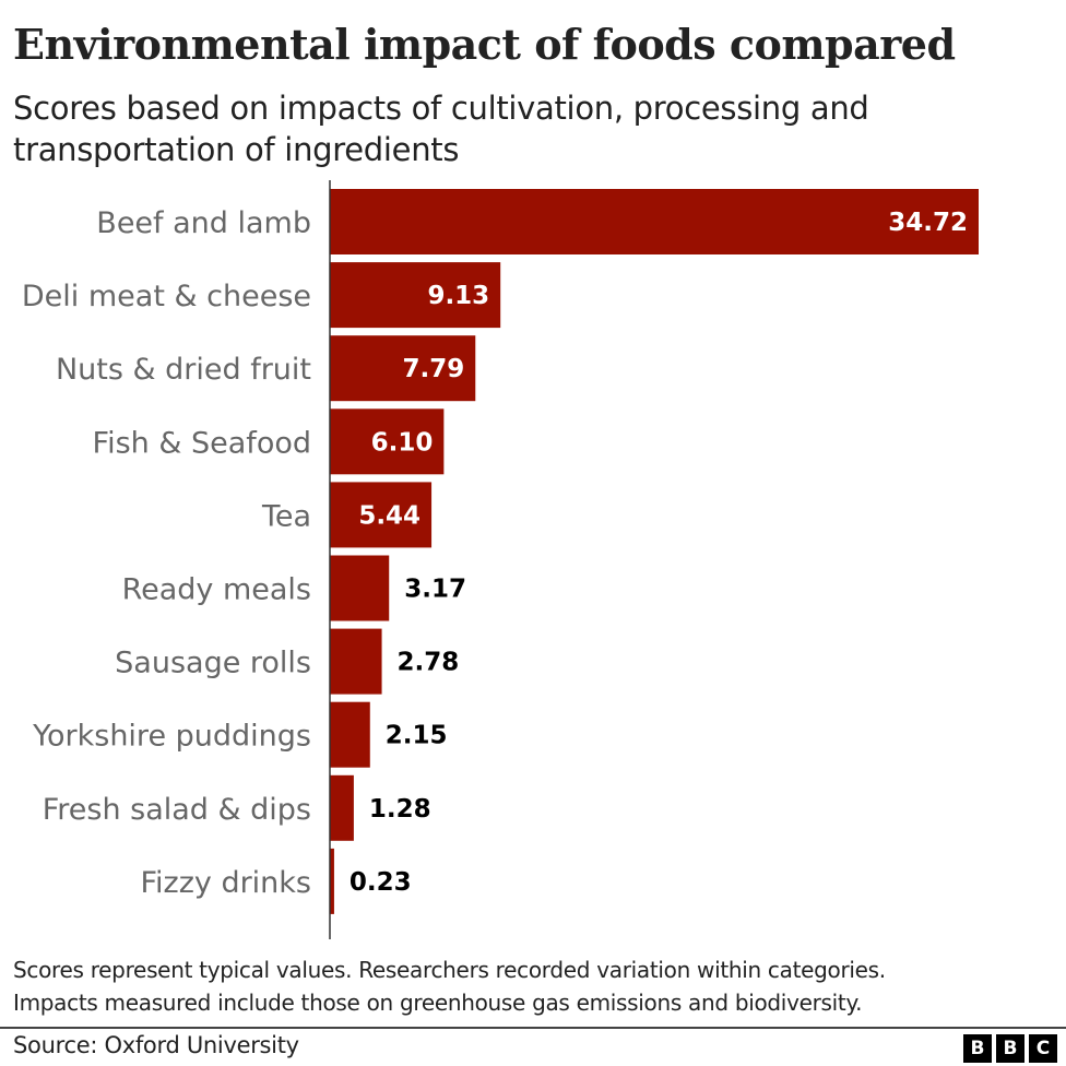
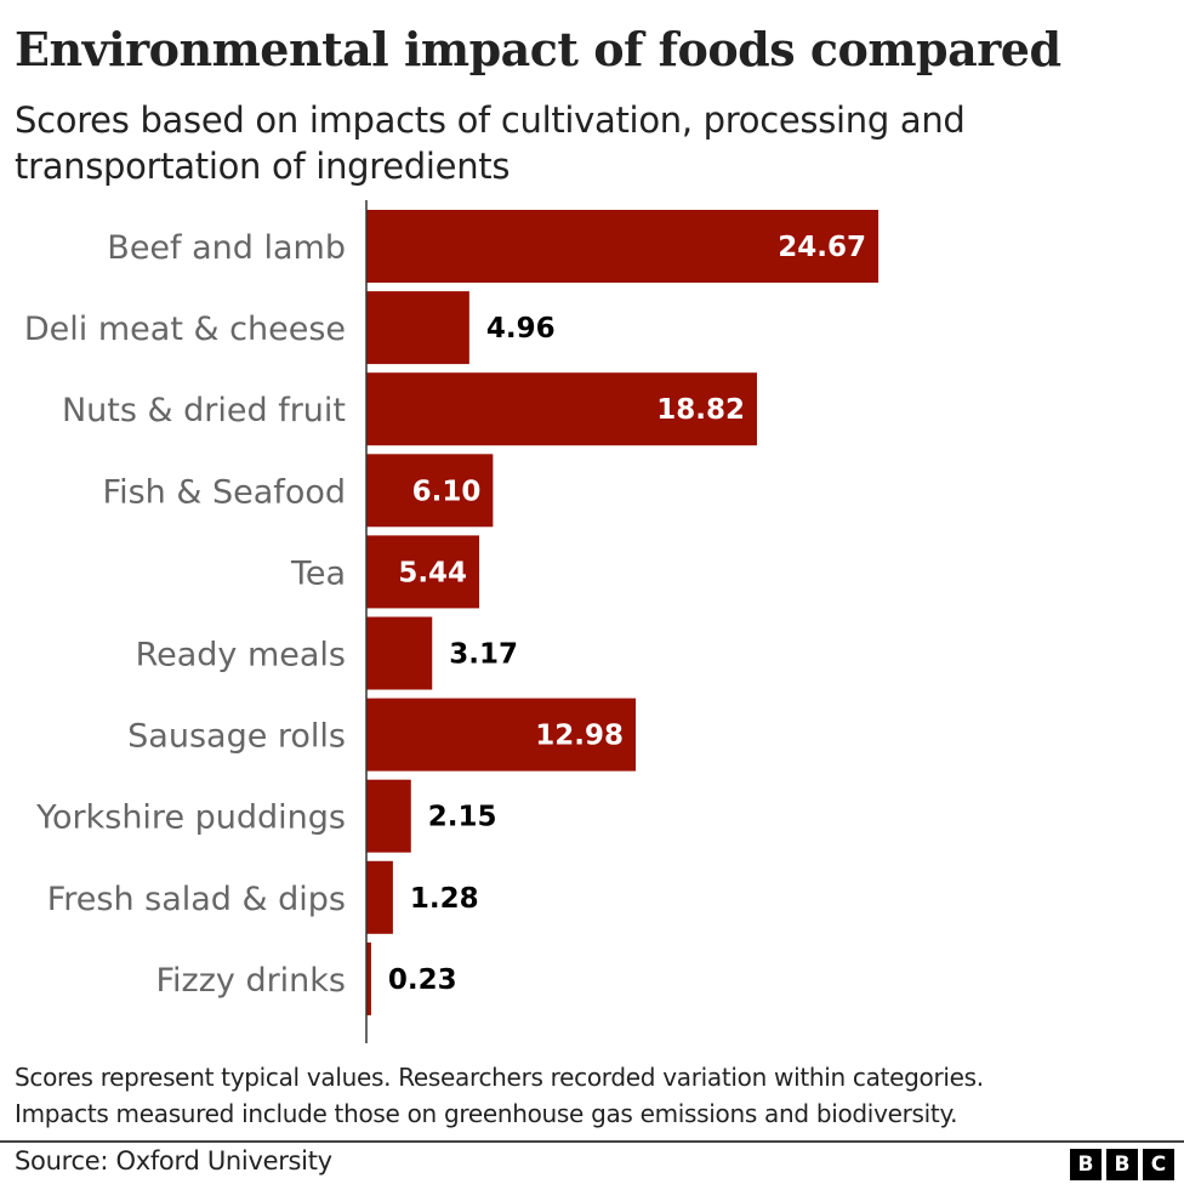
Beef and lamb: 34.72 -> 24.67
Deli meat & cheese: 9.13 -> 4.96
Nuts & dried fruit: 7.79 -> 18.82
Sausage rolls: 2.78 -> 12.98
